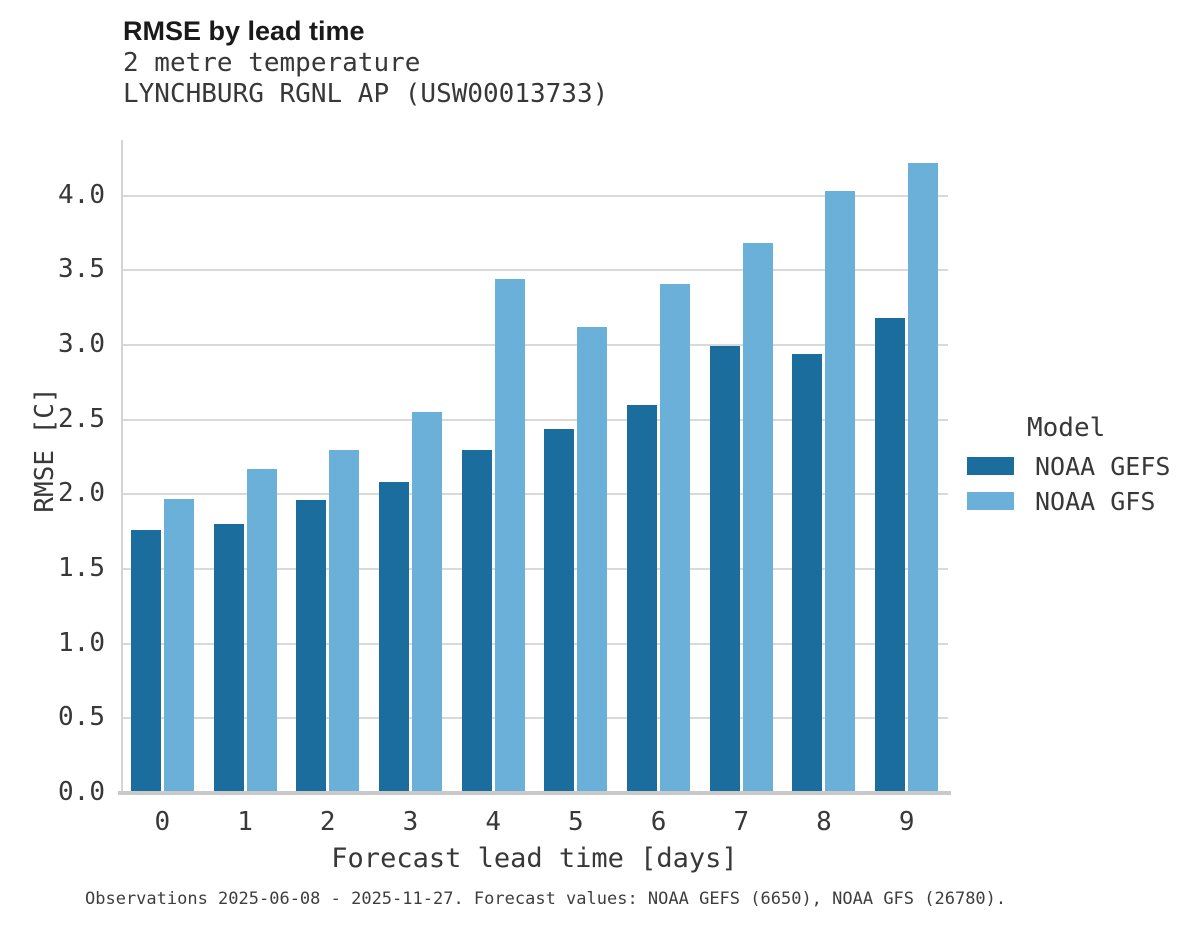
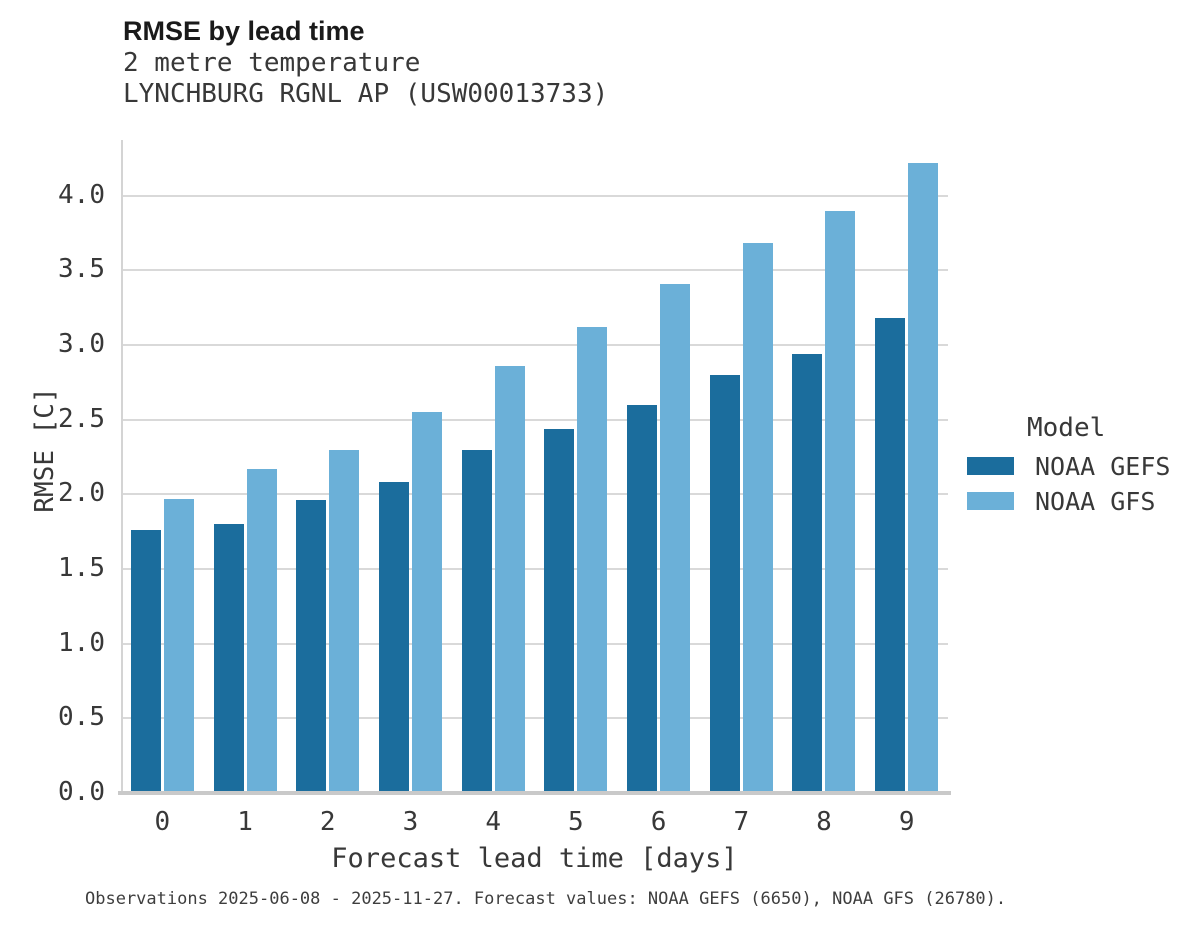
NOAA GFS/4: 3.44 -> 2.86
NOAA GEFS/7: 2.99 -> 2.80
NOAA GFS/8: 4.03 -> 3.90
